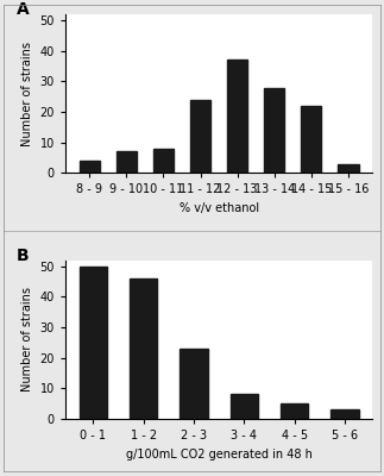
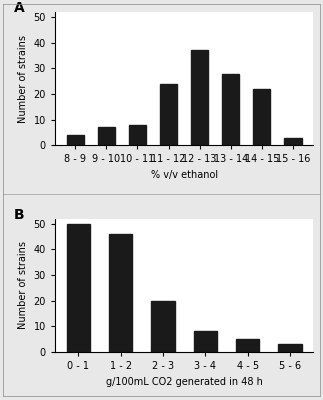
2 - 3: 23 -> 20
